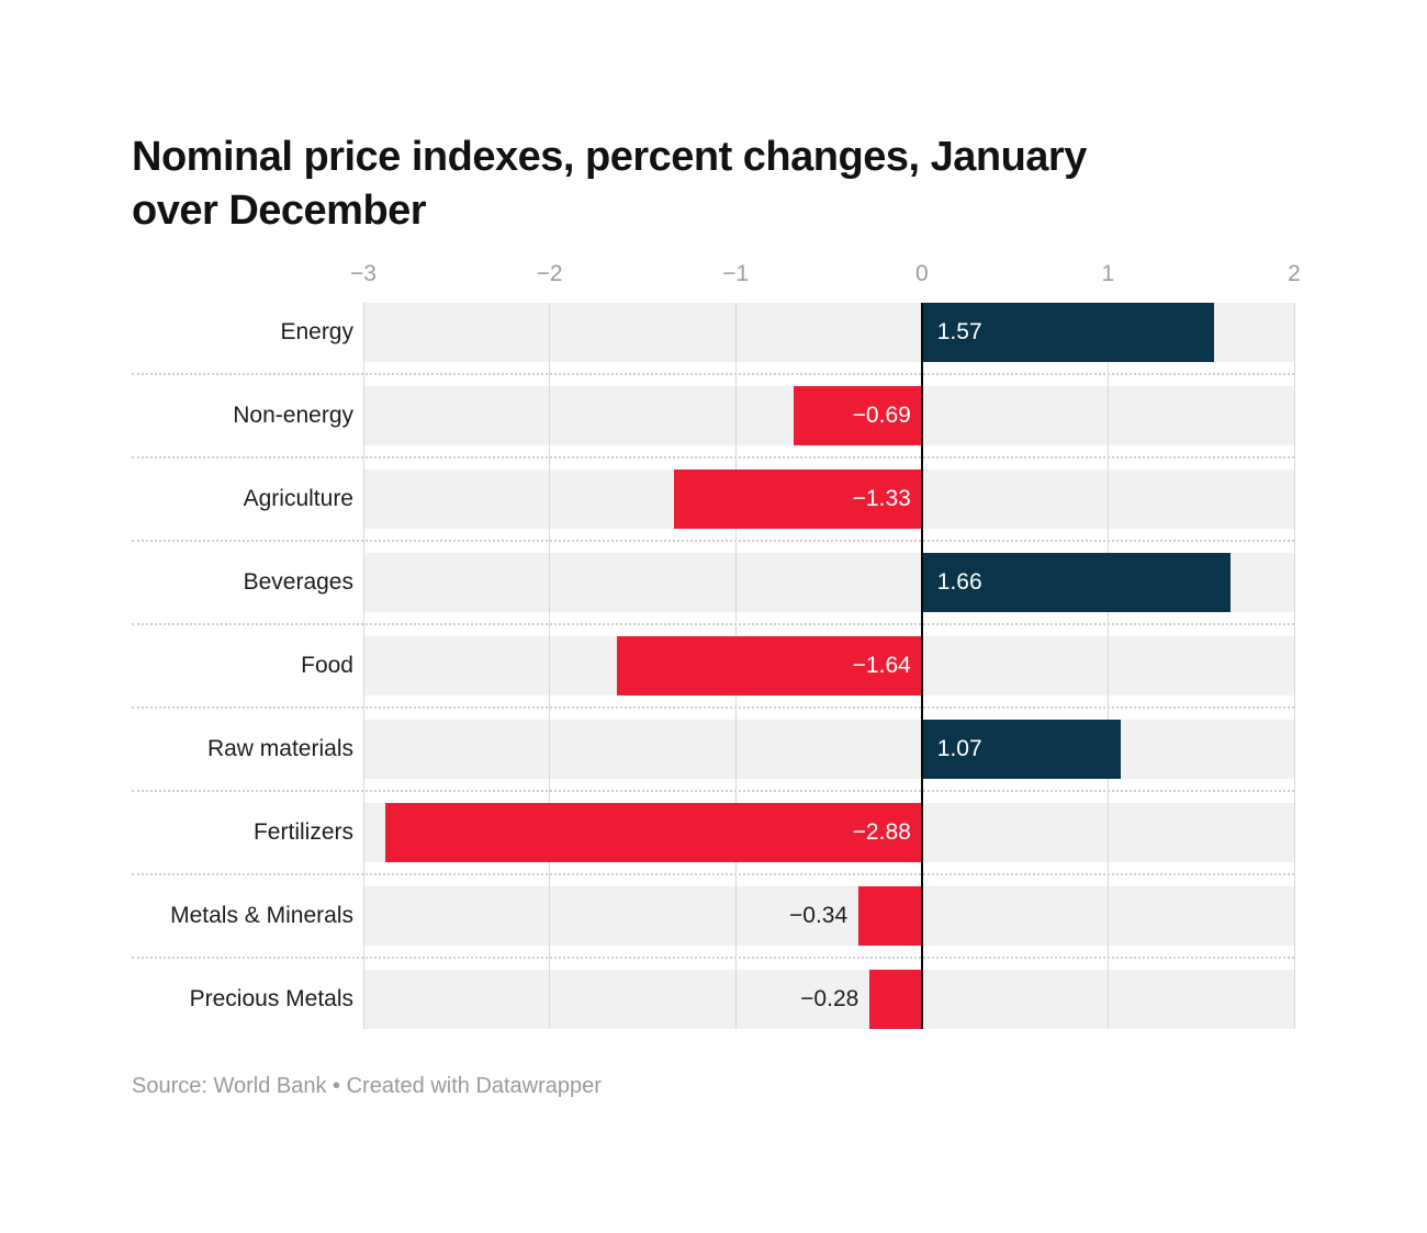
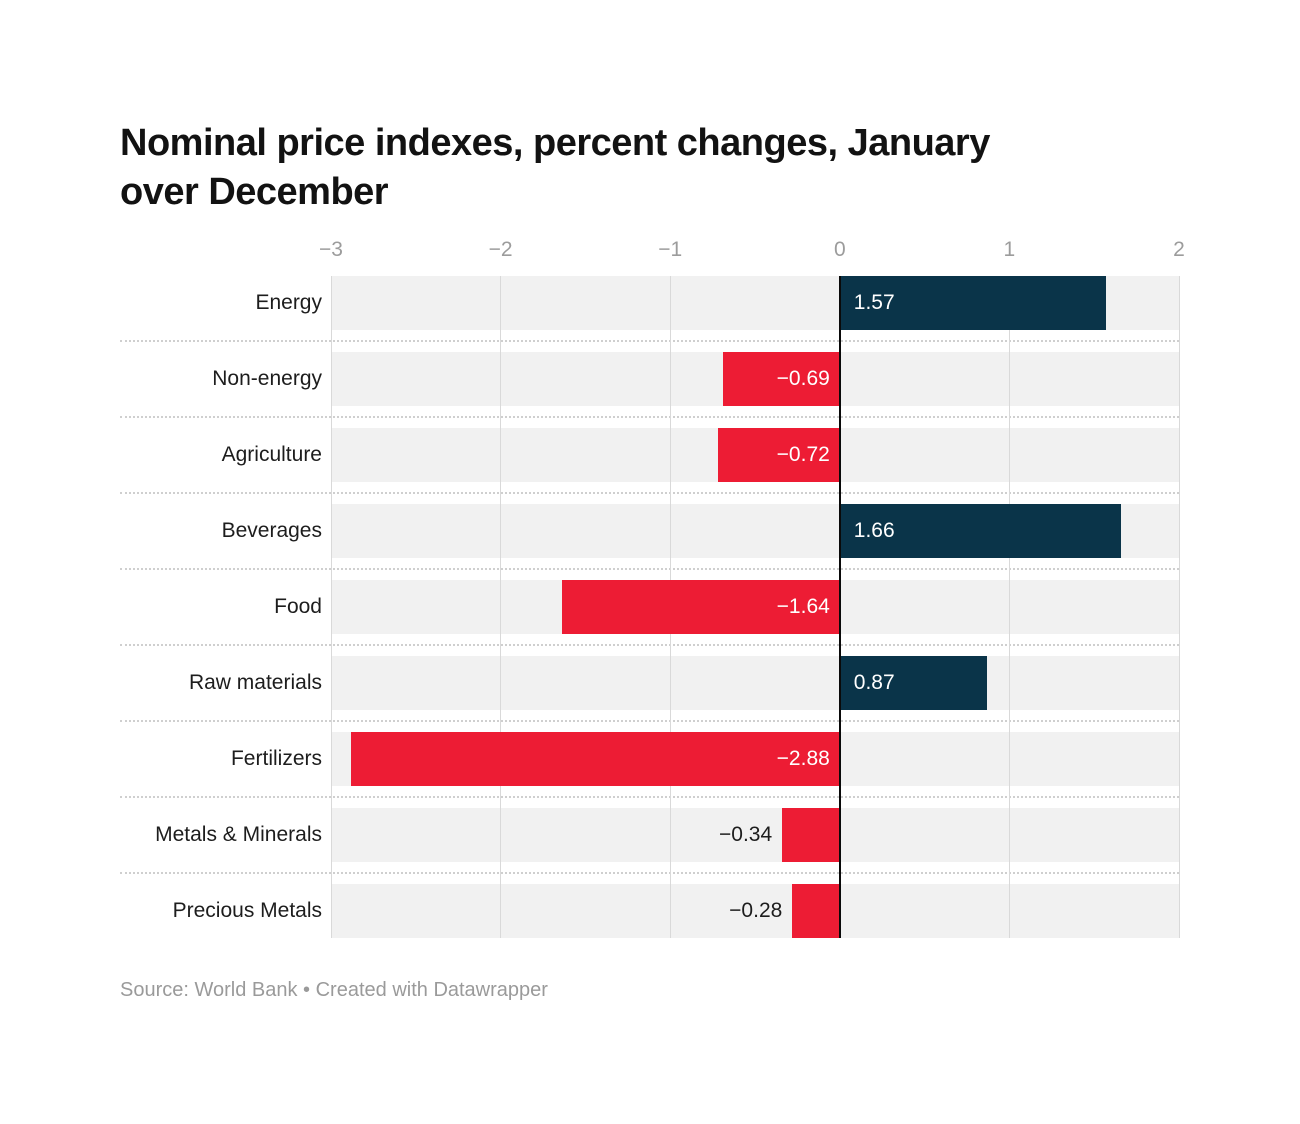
Agriculture: −1.33 -> −0.72
Raw materials: 1.07 -> 0.87
